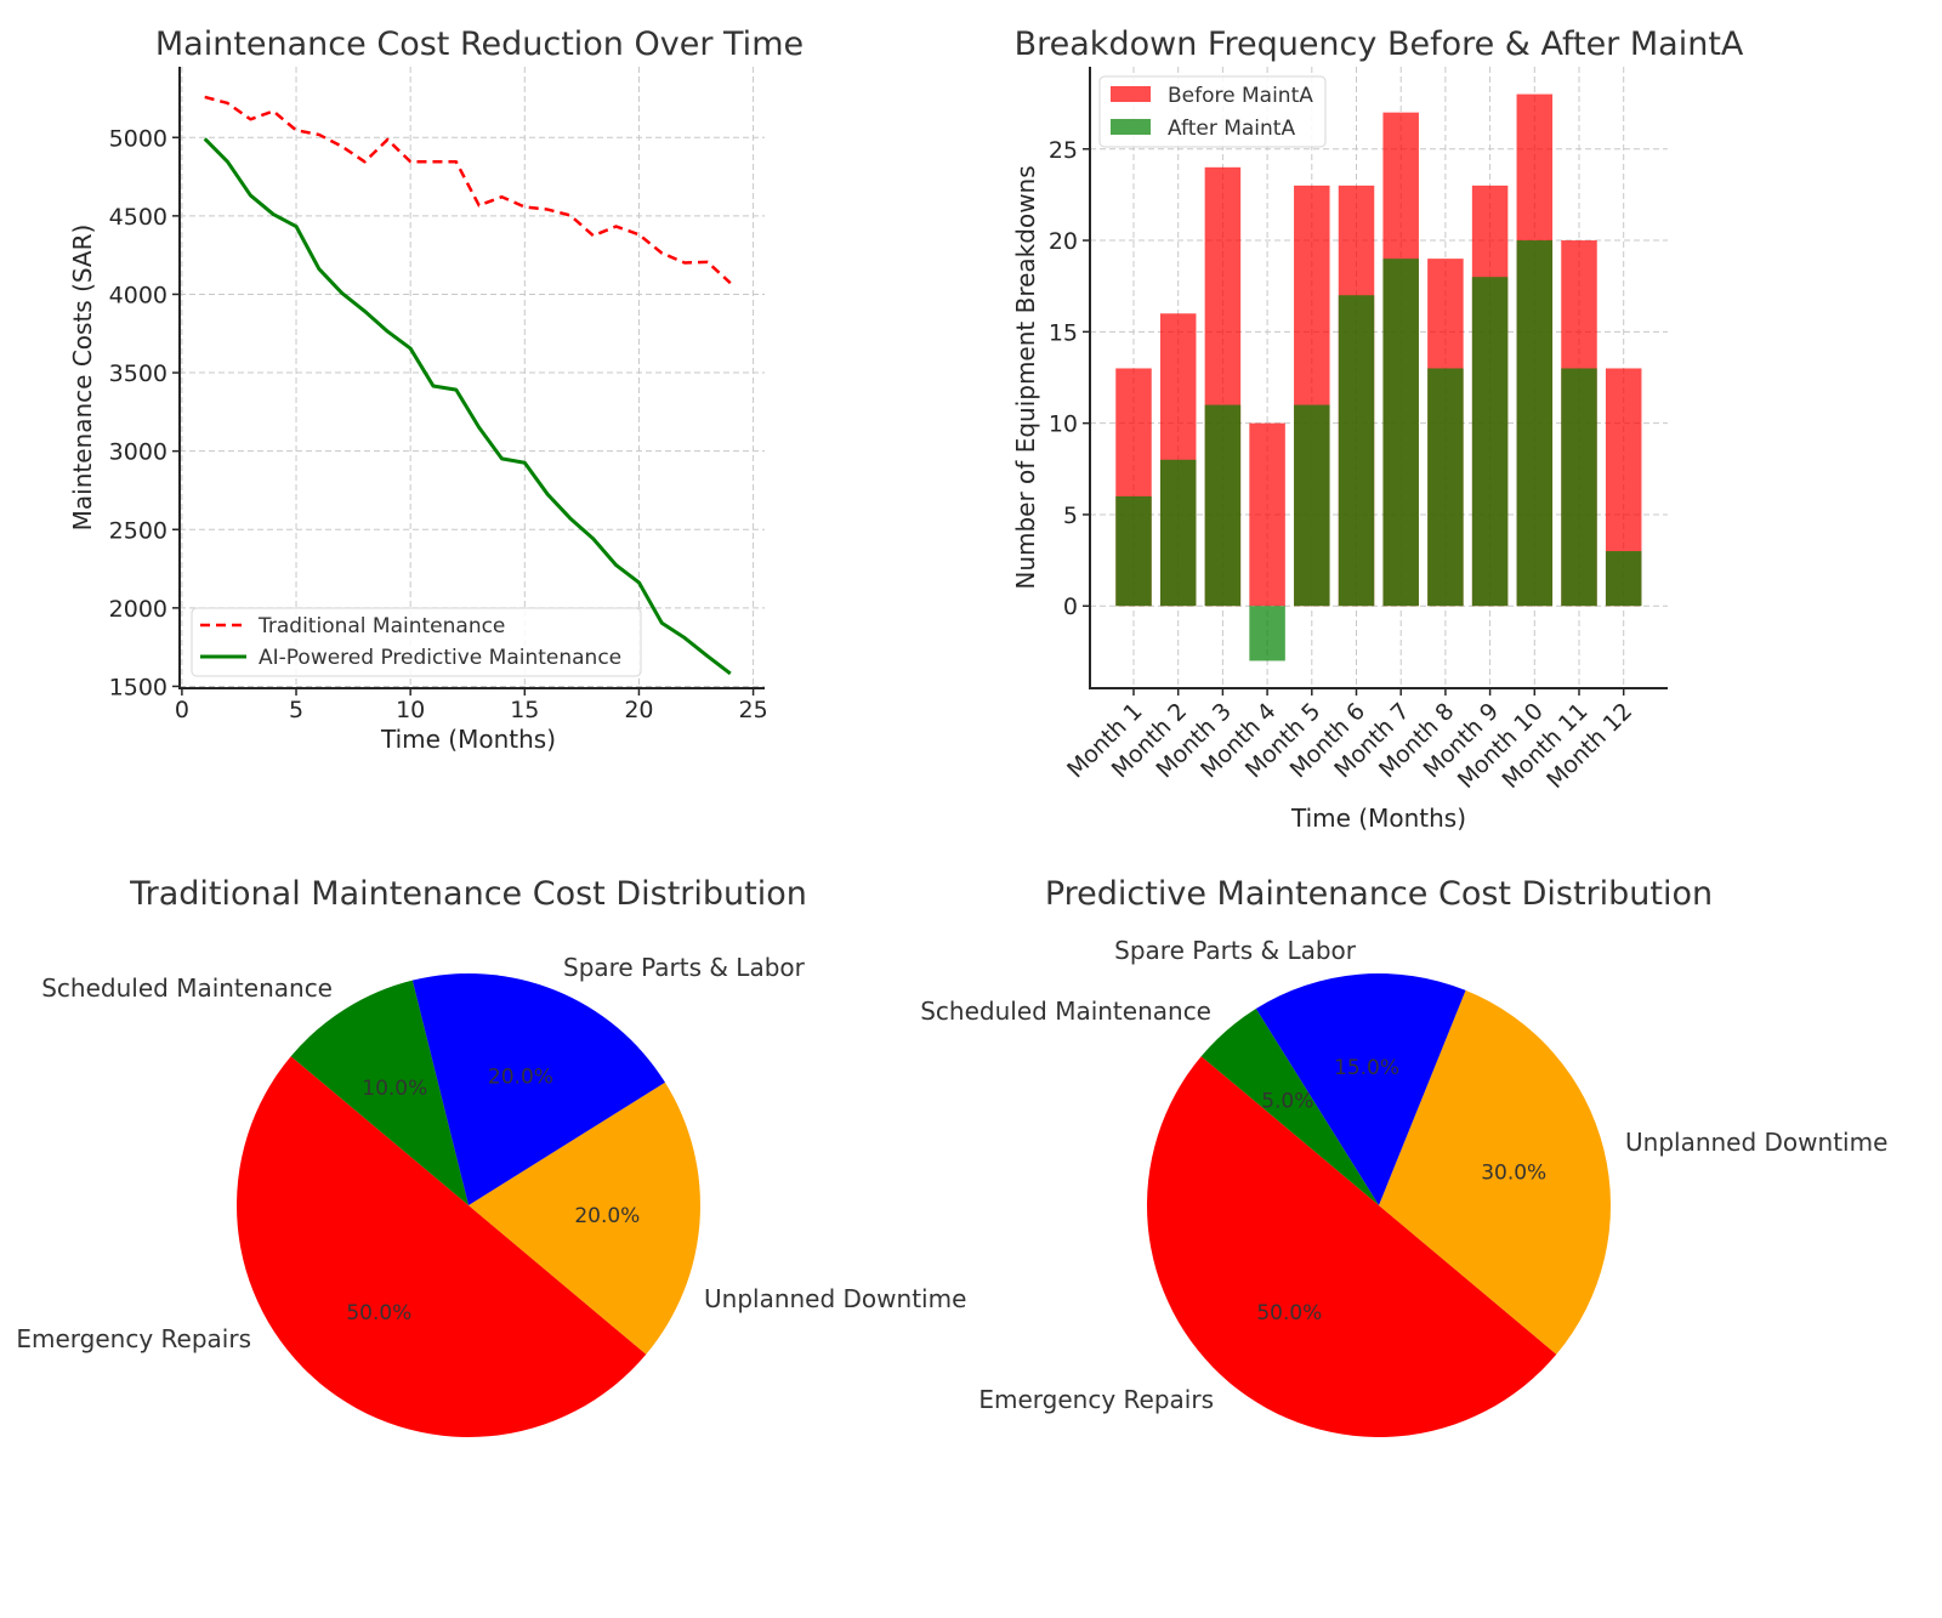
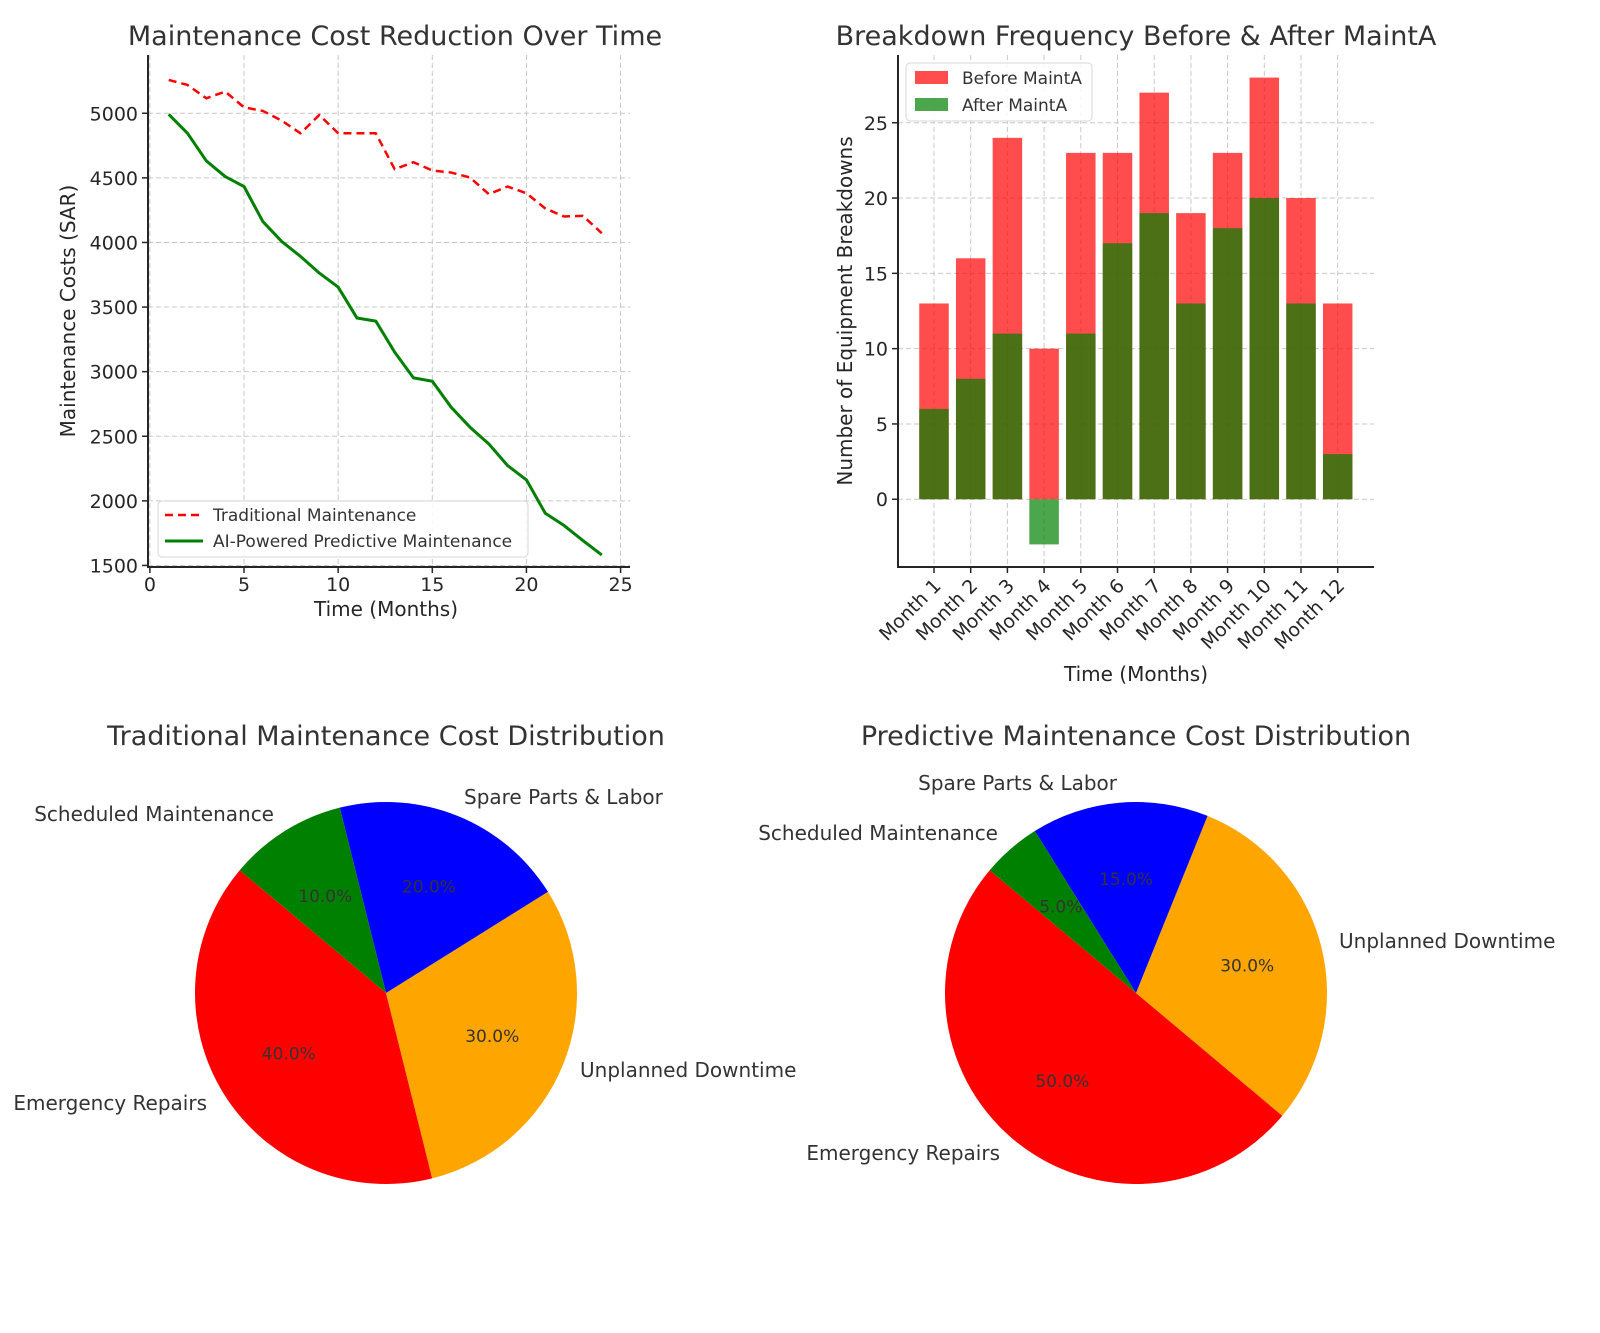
Traditional Maintenance Cost Distribution/Emergency Repairs: 50.0% -> 40.0%
Traditional Maintenance Cost Distribution/Unplanned Downtime: 20.0% -> 30.0%
